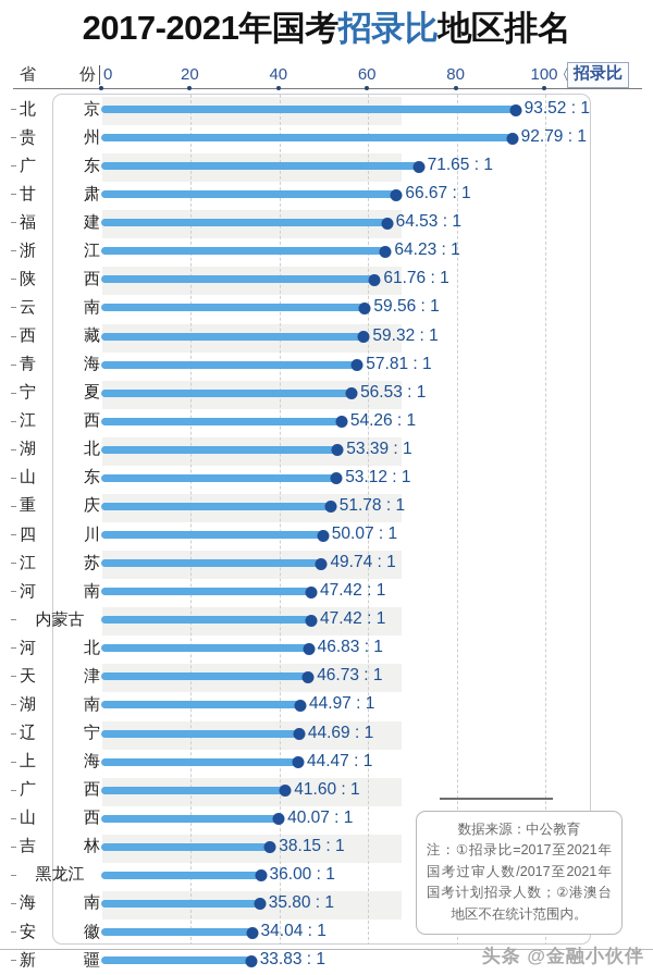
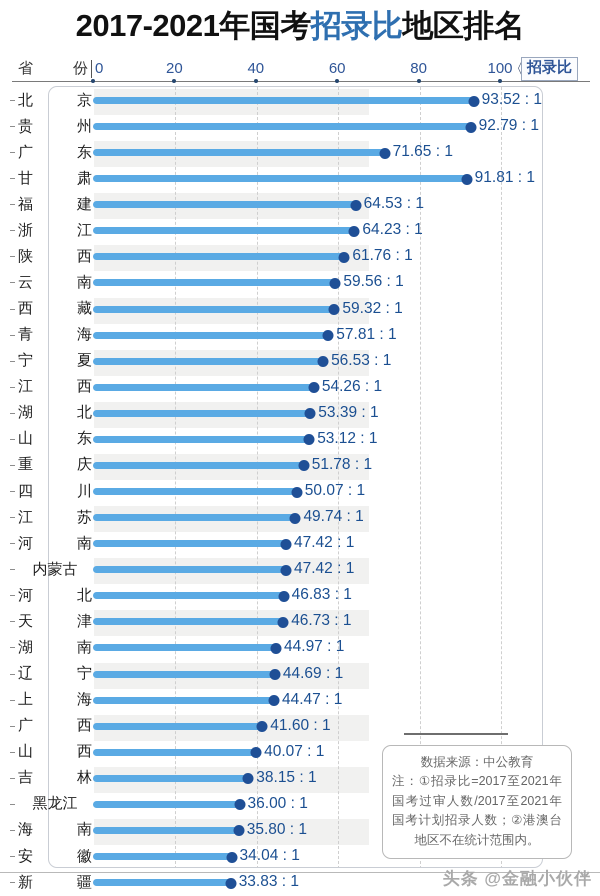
甘肃: 66.67 -> 91.81
